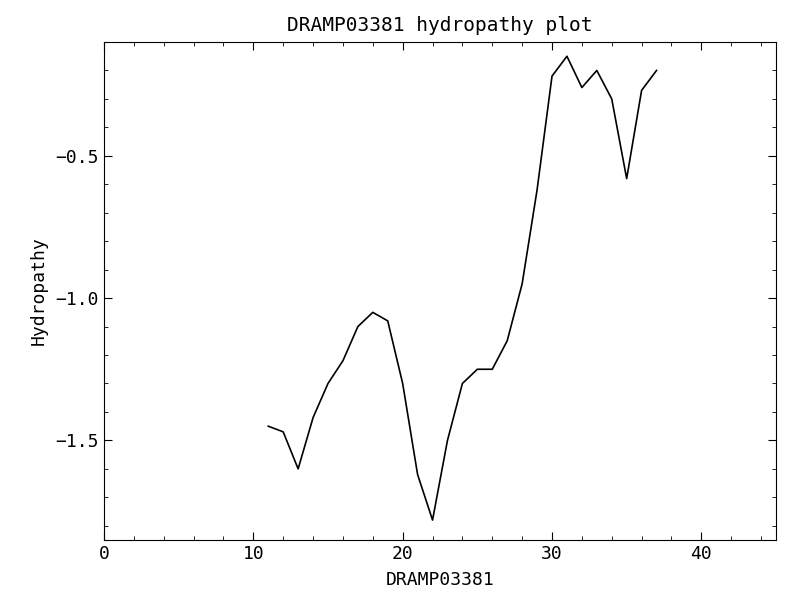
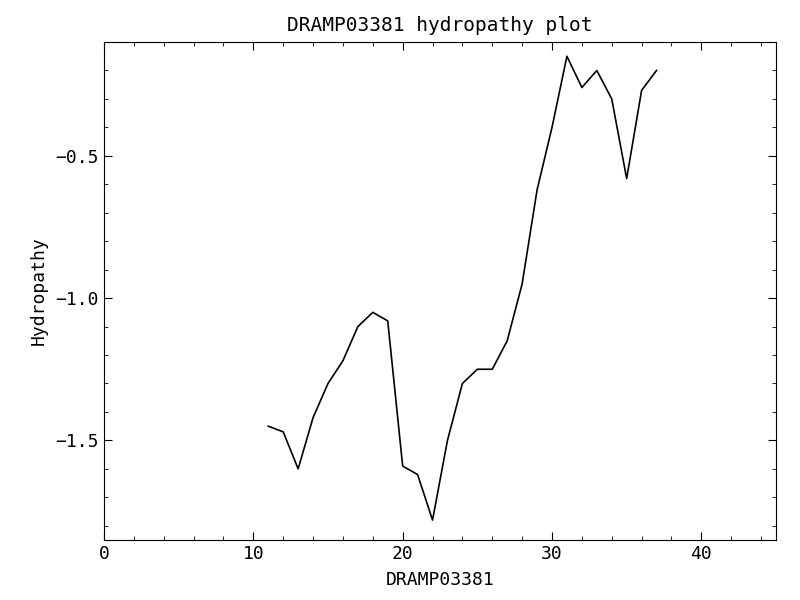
20: -1.30 -> -1.59
30: -0.22 -> -0.40
